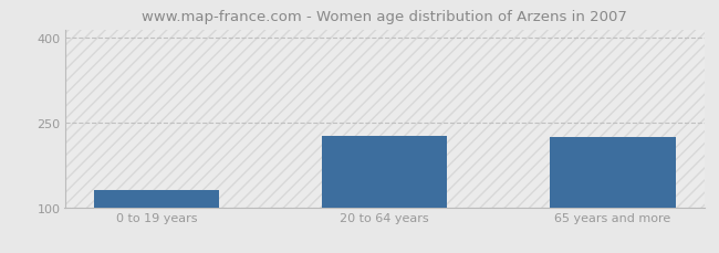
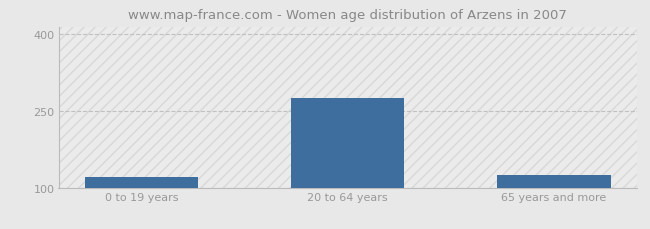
0 to 19 years: 130 -> 120
20 to 64 years: 226 -> 275
65 years and more: 224 -> 125
